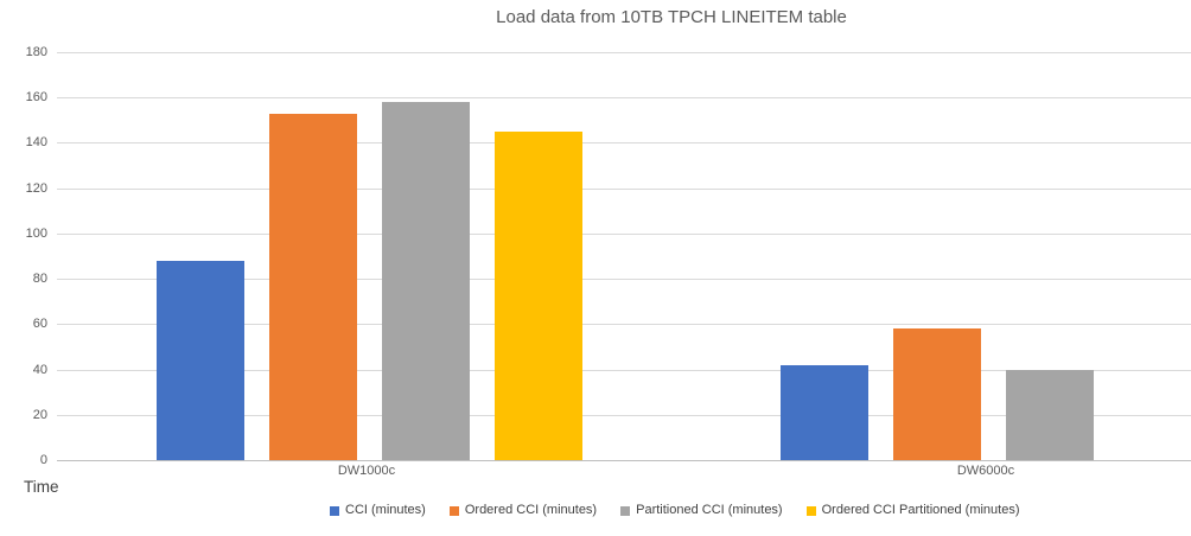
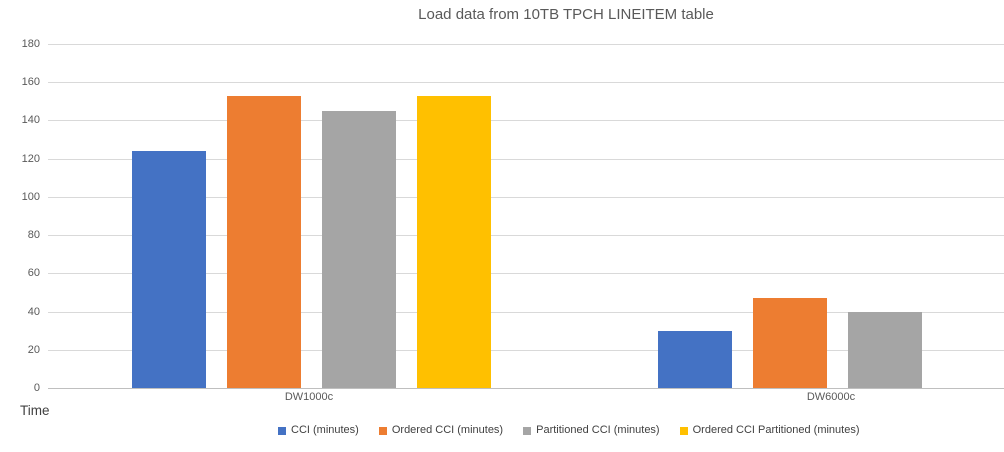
CCI (minutes)/DW1000c: 88 -> 124
Partitioned CCI (minutes)/DW1000c: 158 -> 145
Ordered CCI Partitioned (minutes)/DW1000c: 145 -> 153
CCI (minutes)/DW6000c: 42 -> 30
Ordered CCI (minutes)/DW6000c: 58 -> 47
